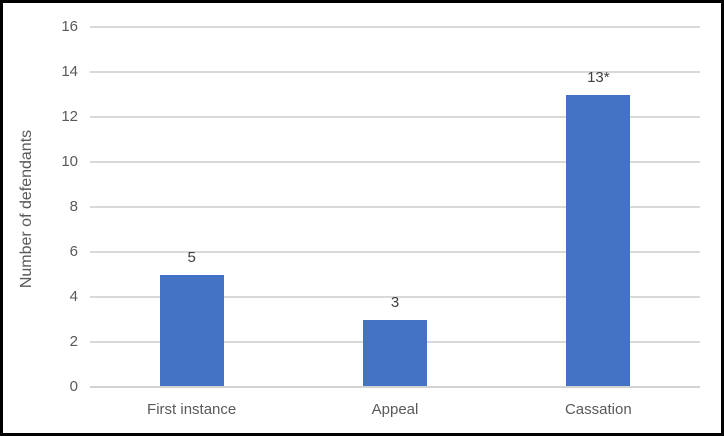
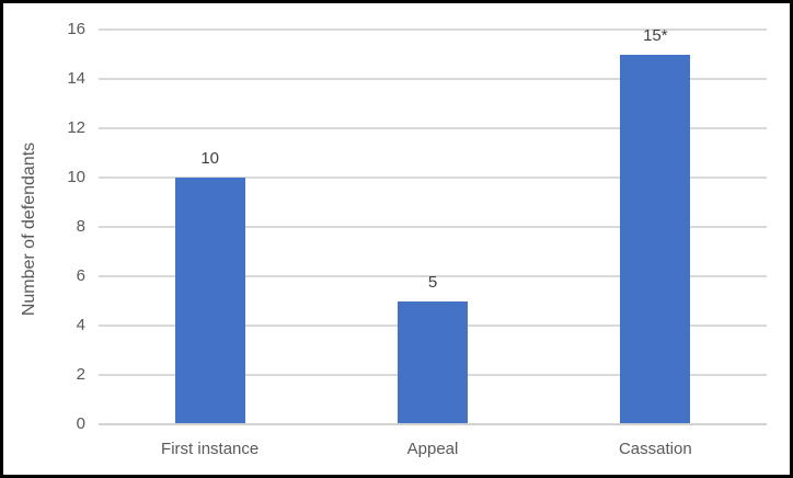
First instance: 5 -> 10
Appeal: 3 -> 5
Cassation: 13 -> 15
